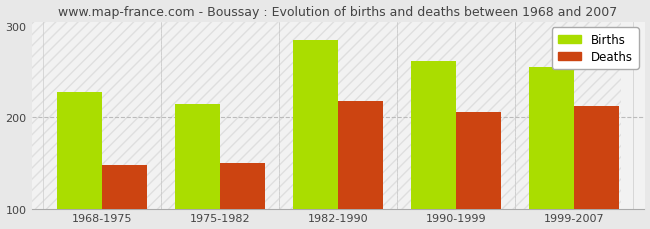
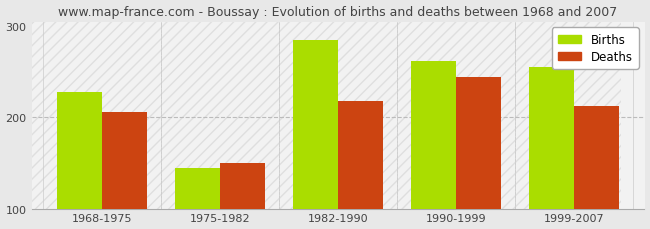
Deaths/1968-1975: 148 -> 206
Births/1975-1982: 215 -> 144
Deaths/1990-1999: 206 -> 244
